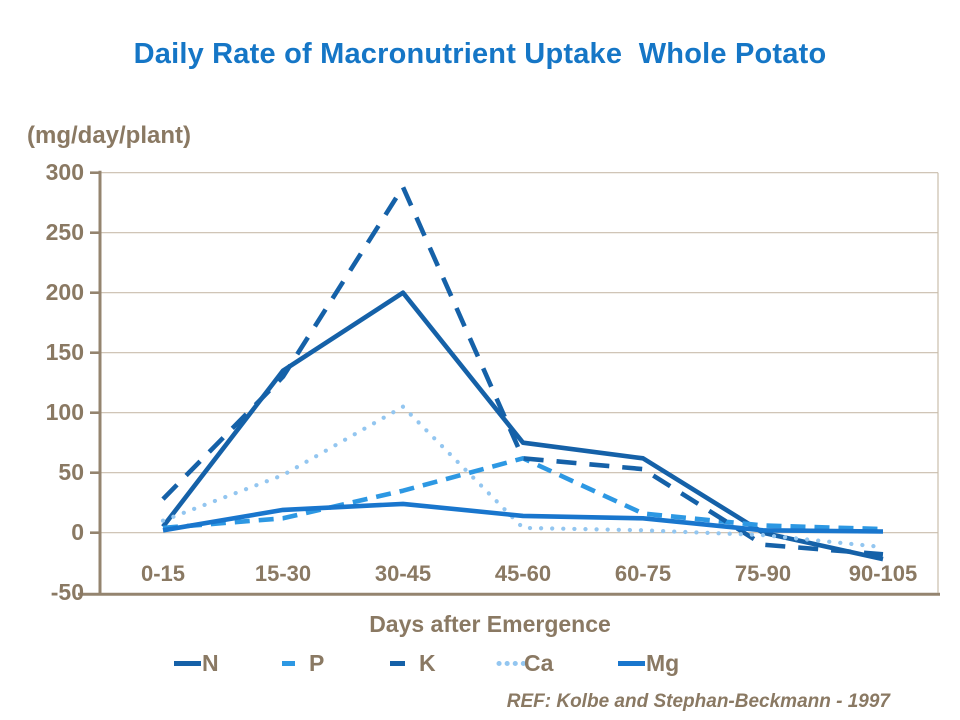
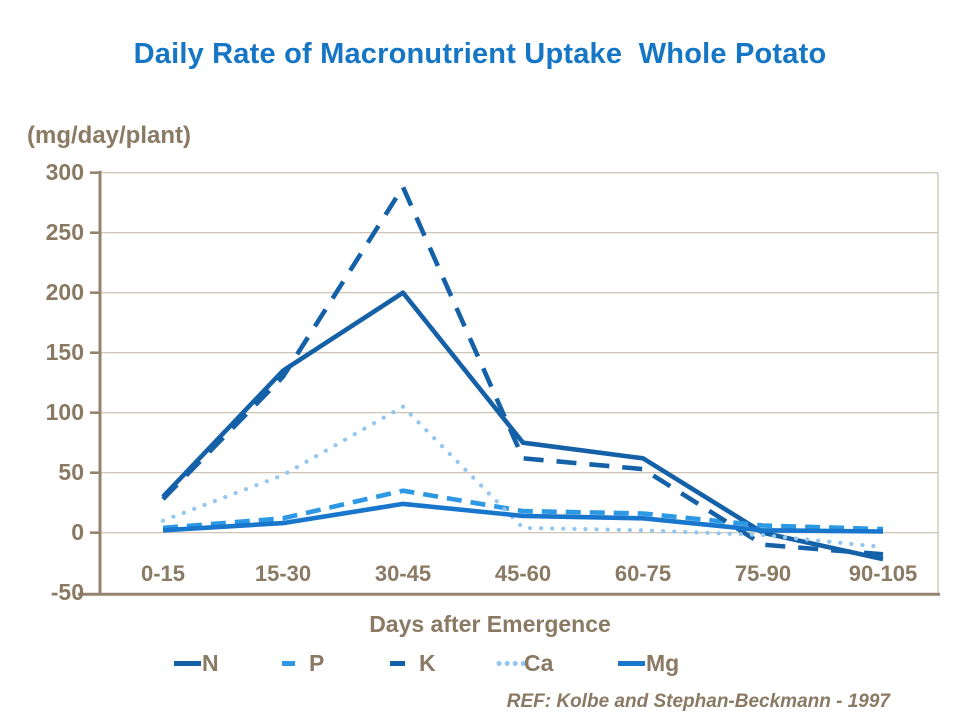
N/0-15: 5 -> 30
Mg/15-30: 19 -> 8
P/45-60: 62 -> 18
